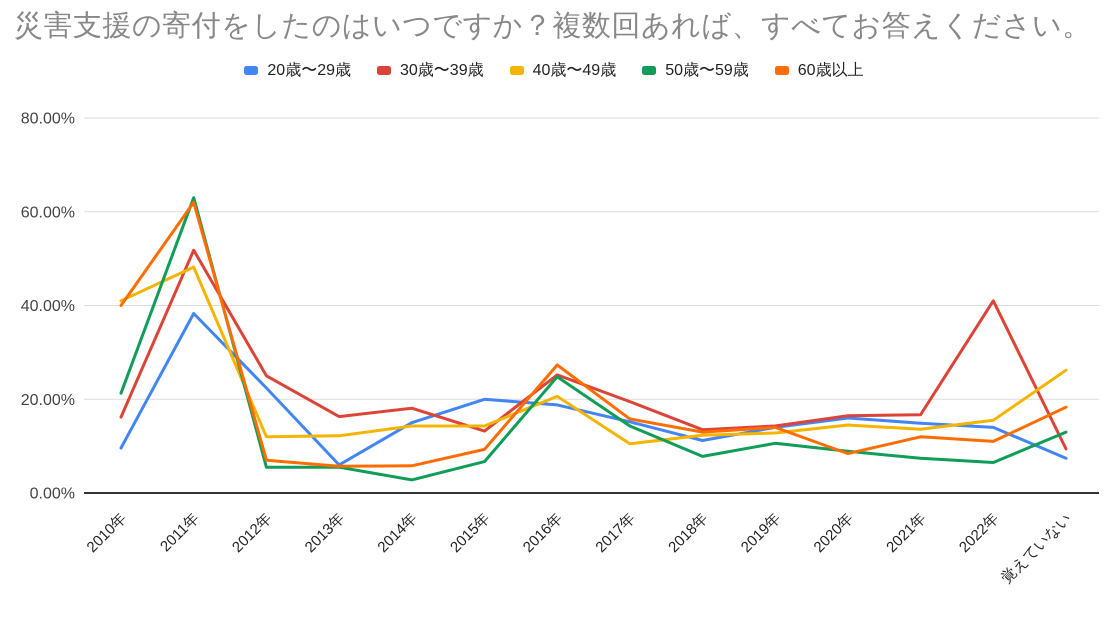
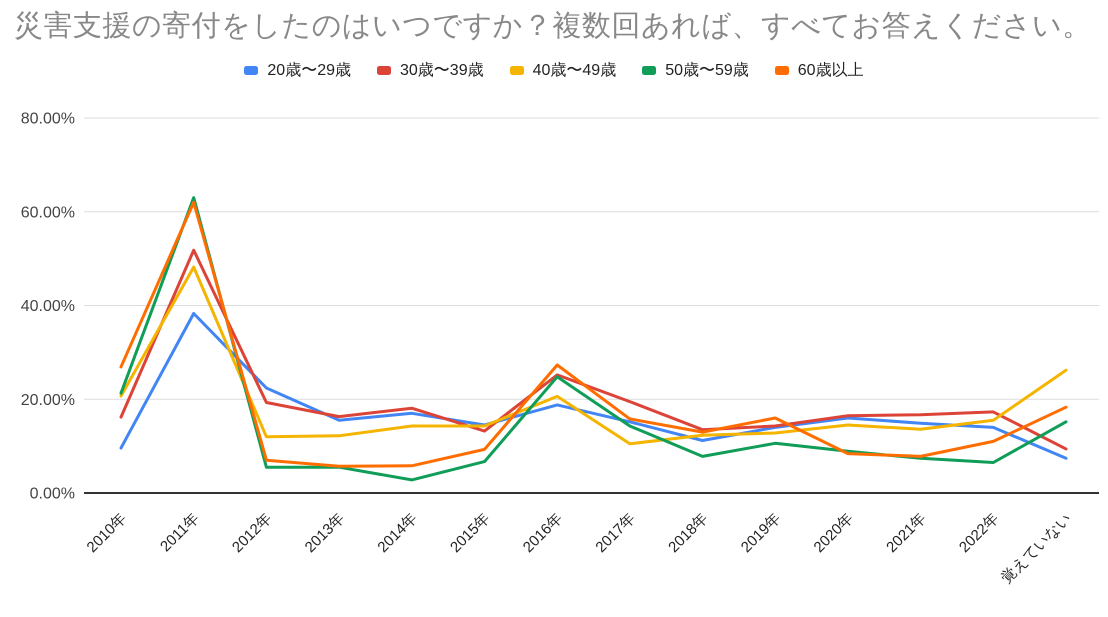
40歳〜49歳/2010年: 41% -> 21%
60歳以上/2010年: 40% -> 27%
30歳〜39歳/2012年: 25% -> 19%
20歳〜29歳/2013年: 6% -> 16%
20歳〜29歳/2014年: 15% -> 17%
20歳〜29歳/2015年: 20% -> 14%
60歳以上/2019年: 14% -> 16%
60歳以上/2021年: 12% -> 8%
30歳〜39歳/2022年: 41% -> 17%
50歳〜59歳/覚えていない: 13% -> 15%
